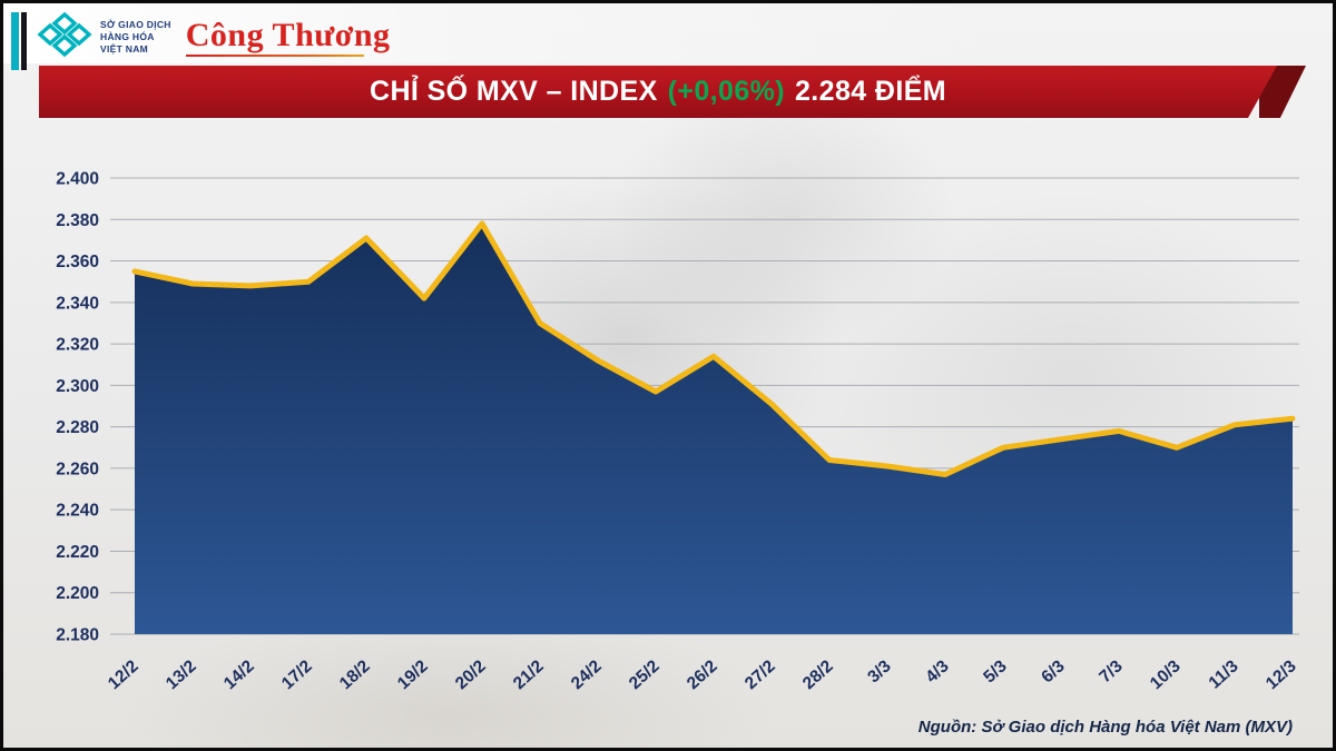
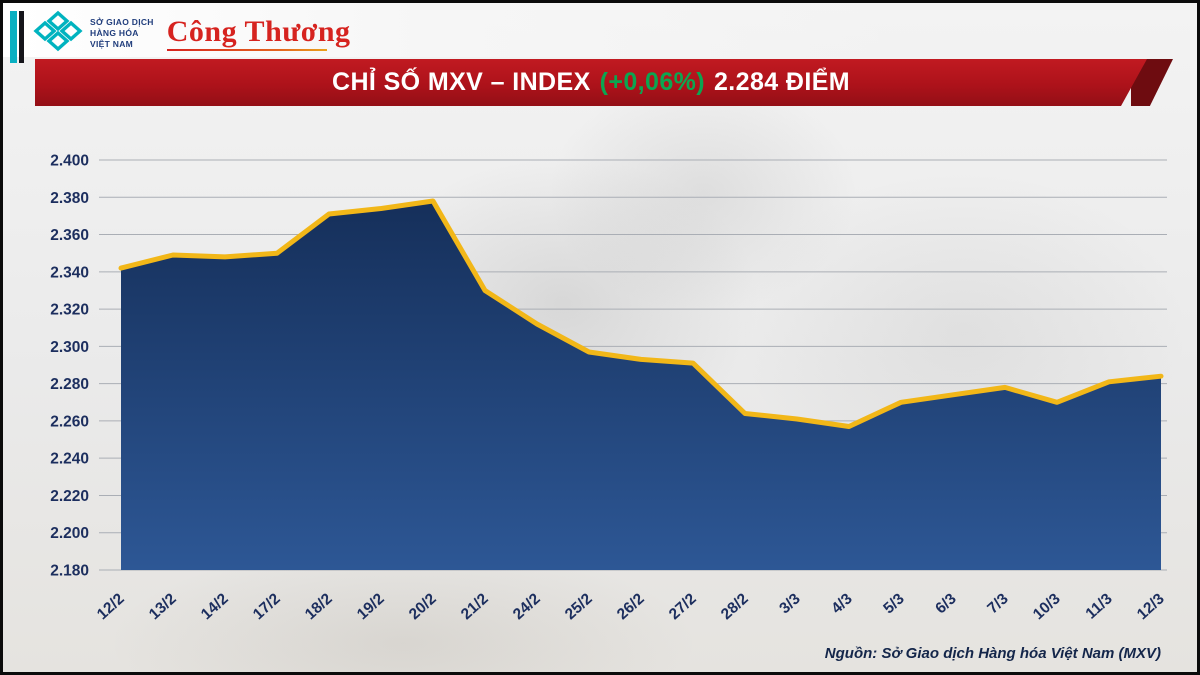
12/2: 2355 -> 2342
19/2: 2342 -> 2374
26/2: 2314 -> 2293
